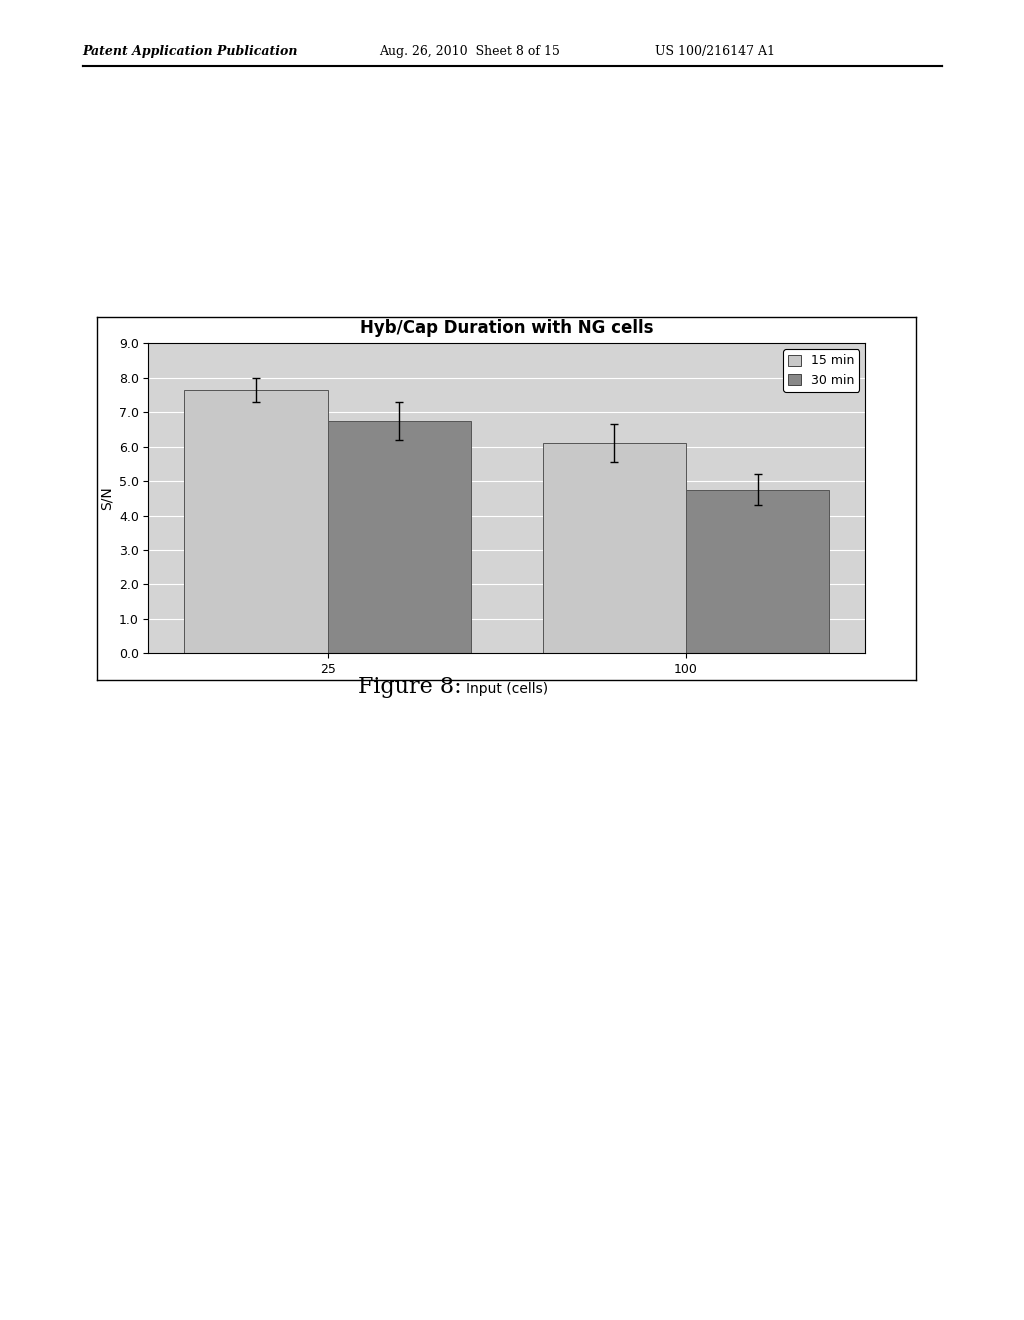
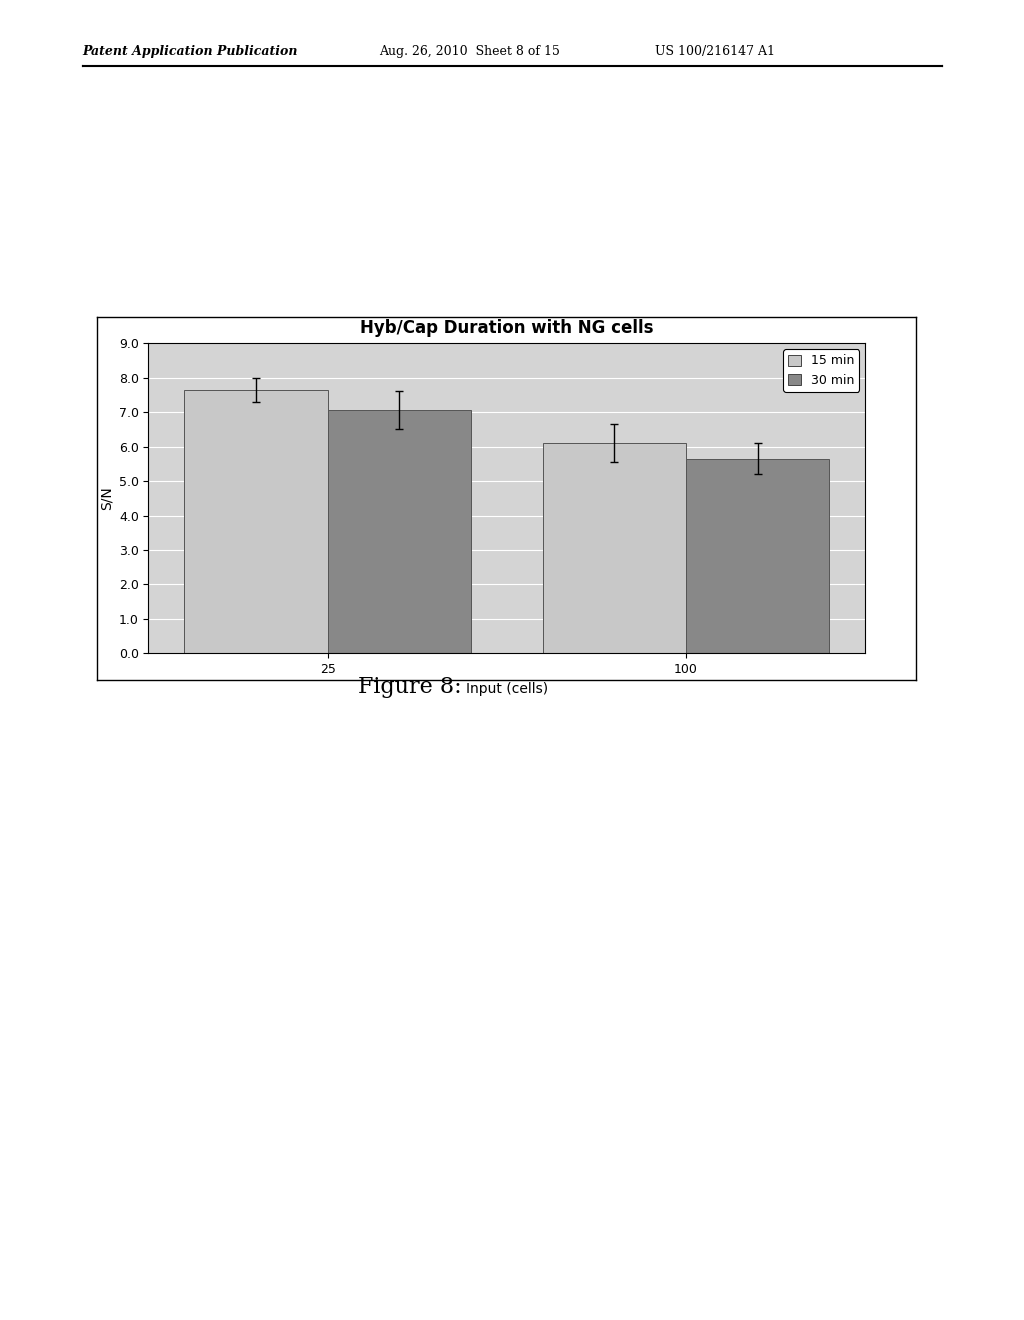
30 min/25: 6.75 -> 7.05
30 min/100: 4.75 -> 5.65
